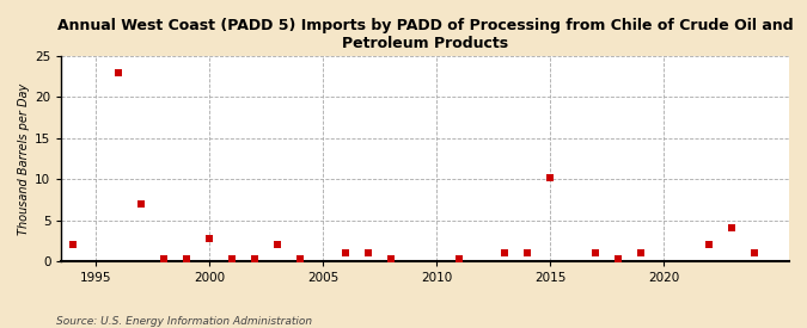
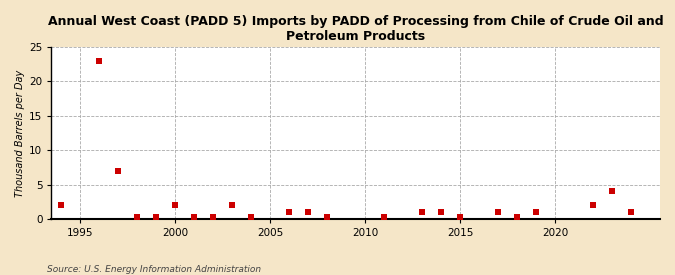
2000: 2.8 -> 2.0
2015: 10.2 -> 0.3
